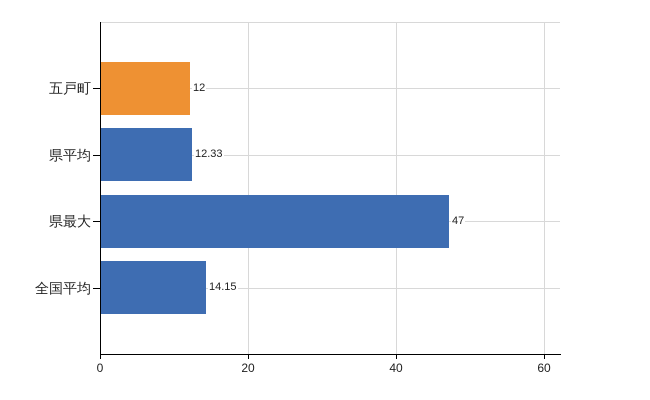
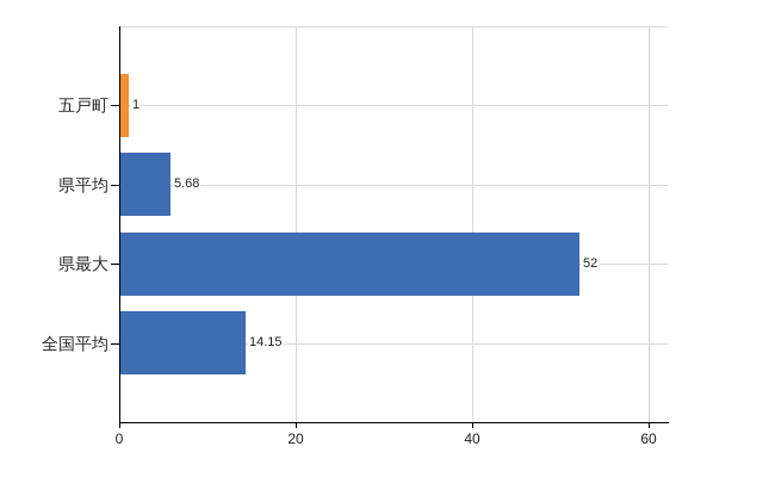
五戸町: 12 -> 1
県平均: 12.33 -> 5.68
県最大: 47 -> 52
